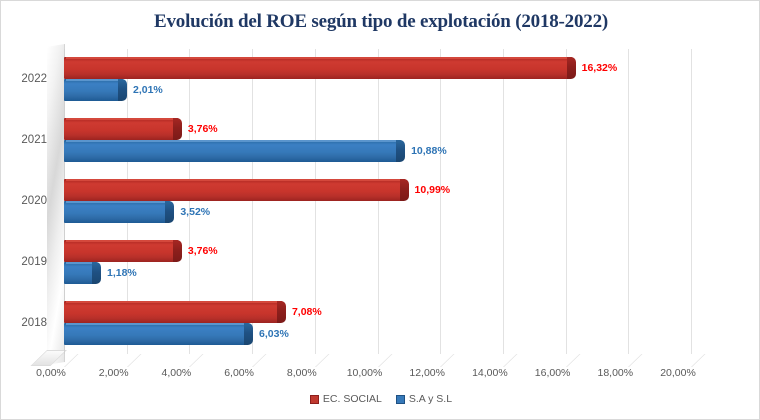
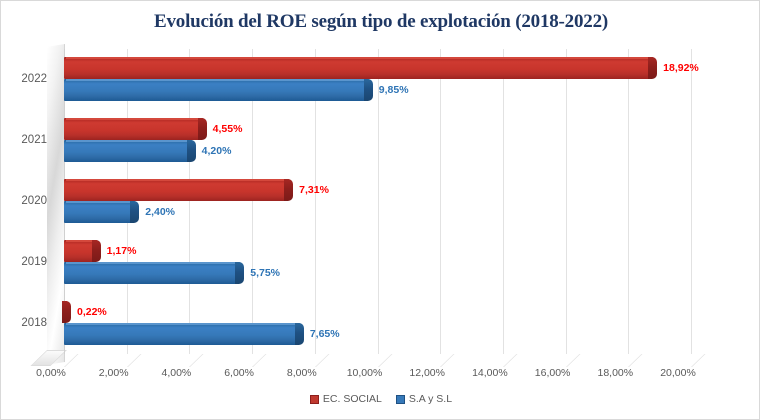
EC. SOCIAL/2018: 7,08% -> 0,22%
S.A y S.L/2018: 6,03% -> 7,65%
EC. SOCIAL/2019: 3,76% -> 1,17%
S.A y S.L/2019: 1,18% -> 5,75%
EC. SOCIAL/2020: 10,99% -> 7,31%
S.A y S.L/2020: 3,52% -> 2,40%
EC. SOCIAL/2021: 3,76% -> 4,55%
S.A y S.L/2021: 10,88% -> 4,20%
EC. SOCIAL/2022: 16,32% -> 18,92%
S.A y S.L/2022: 2,01% -> 9,85%
